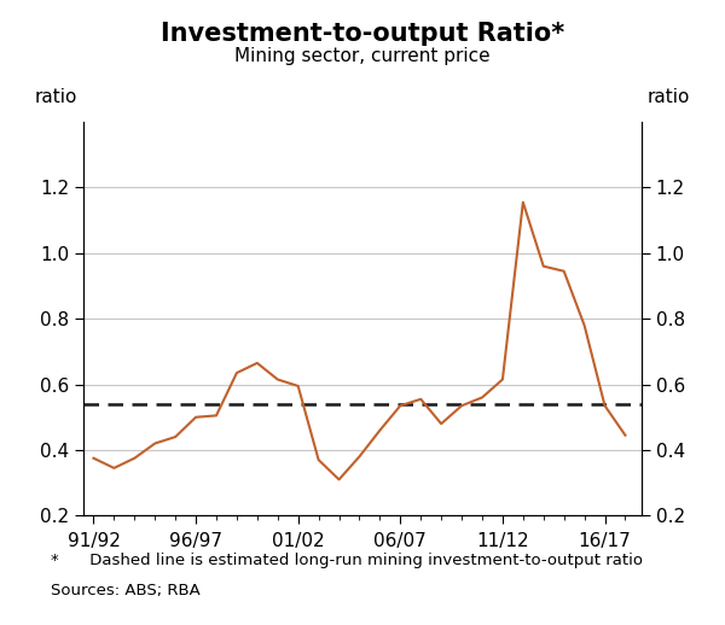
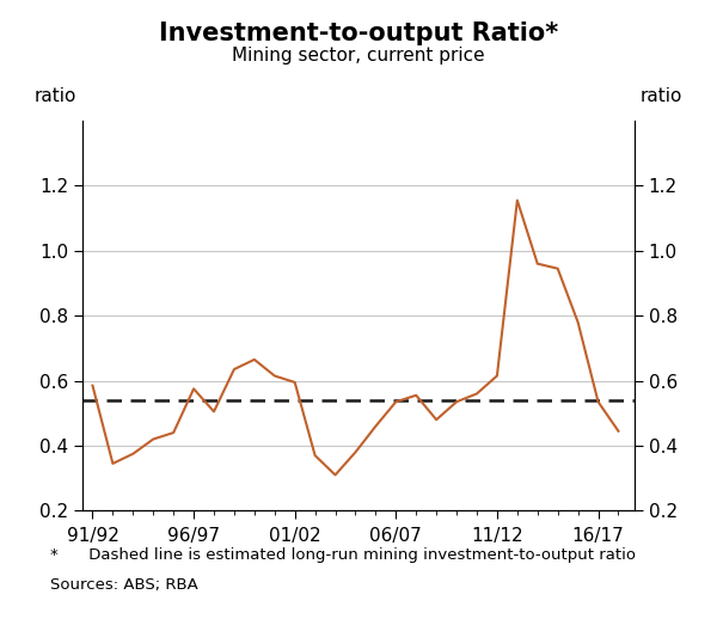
91/92: 0.375 -> 0.585
96/97: 0.500 -> 0.575
